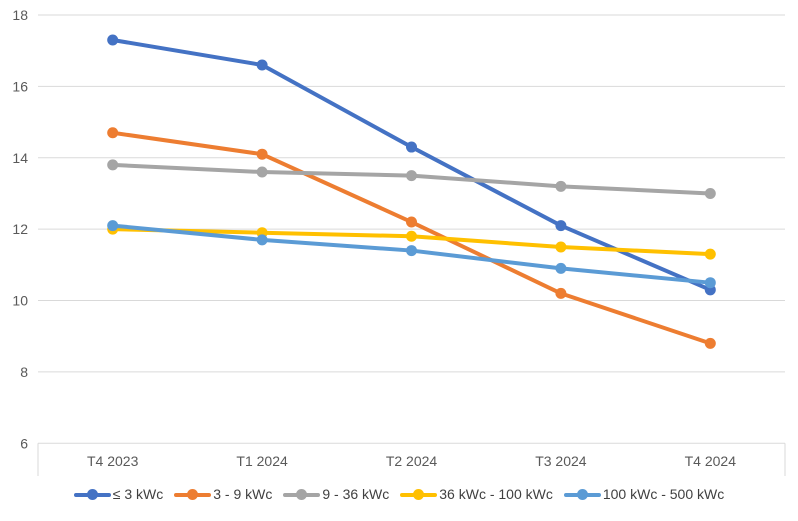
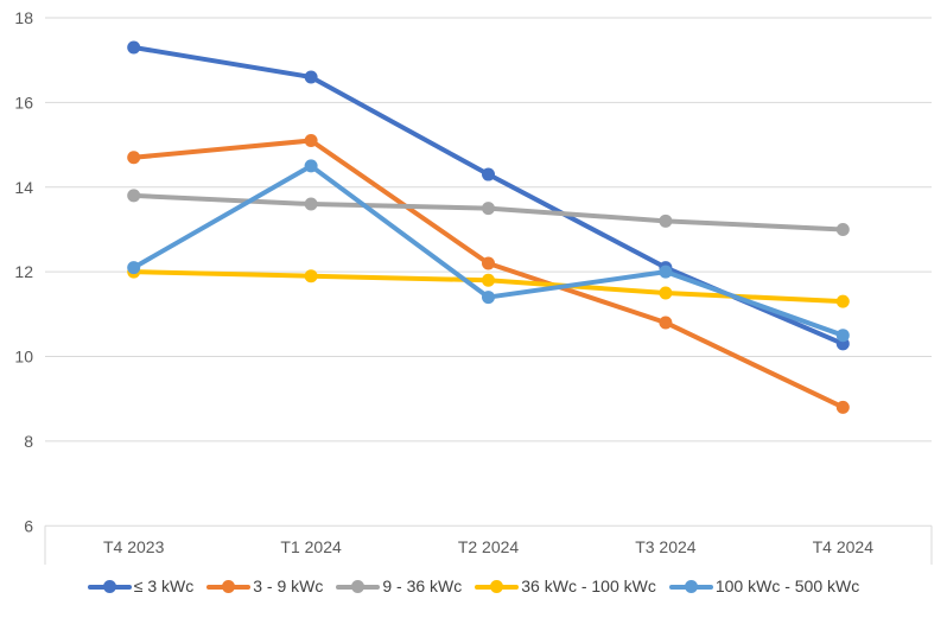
3 - 9 kWc/T1 2024: 14.1 -> 15.1
100 kWc - 500 kWc/T1 2024: 11.7 -> 14.5
3 - 9 kWc/T3 2024: 10.2 -> 10.8
100 kWc - 500 kWc/T3 2024: 10.9 -> 12.0
